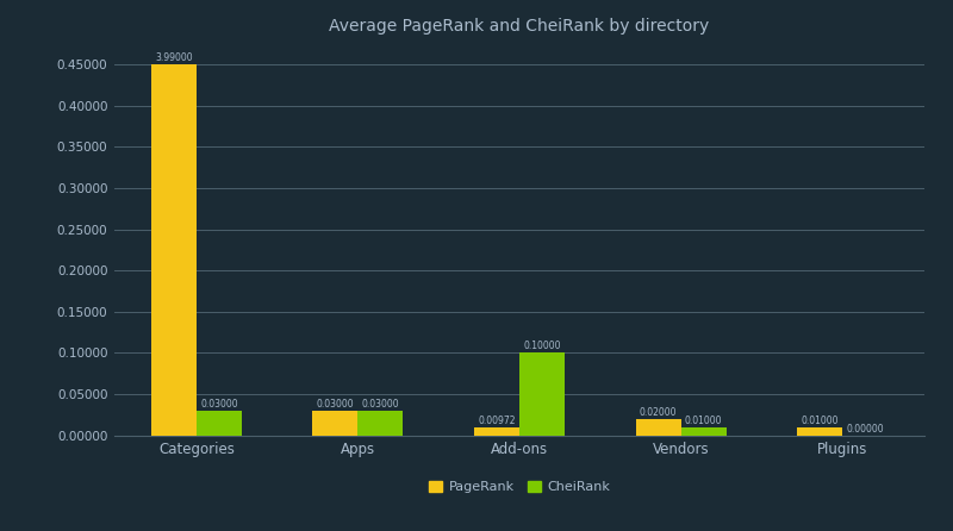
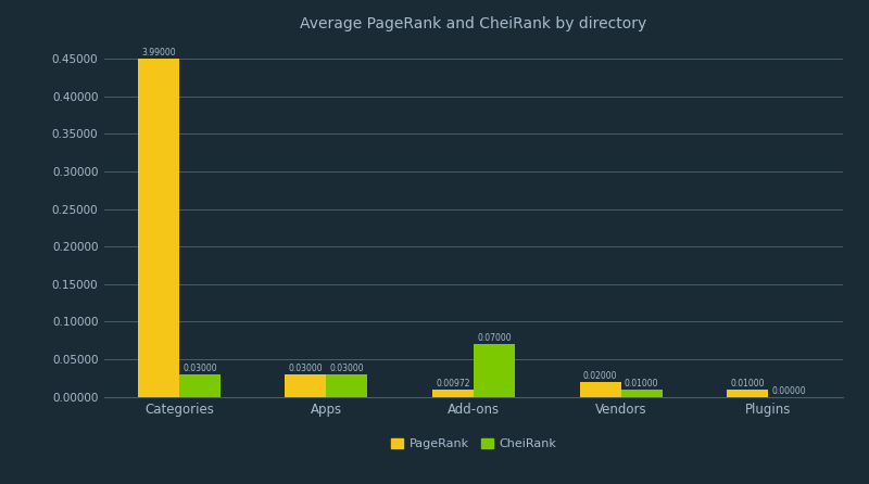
CheiRank/Add-ons: 0.10000 -> 0.07000
